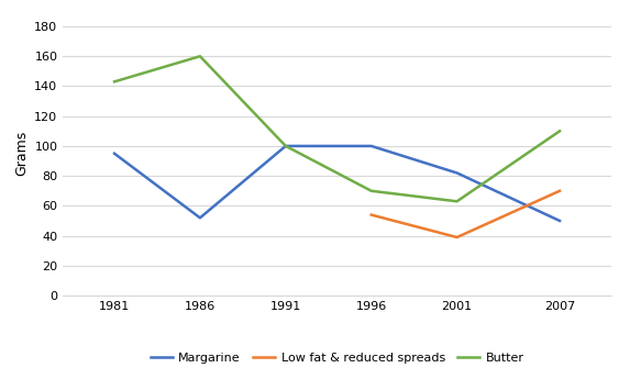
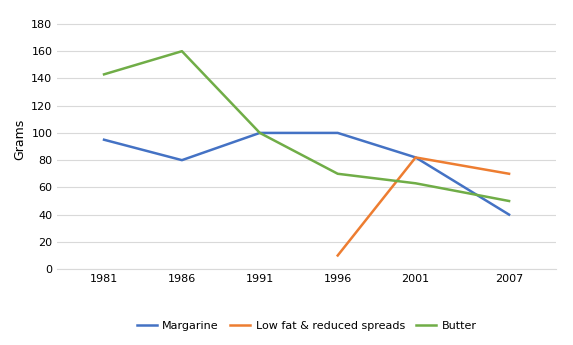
Margarine/1986: 52 -> 80
Low fat & reduced spreads/1996: 54 -> 10
Low fat & reduced spreads/2001: 39 -> 82
Margarine/2007: 50 -> 40
Butter/2007: 110 -> 50
